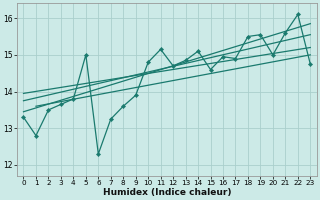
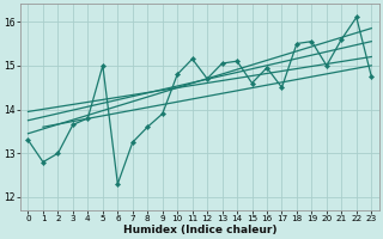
2: 13.50 -> 13.00
13: 14.85 -> 15.05
17: 14.90 -> 14.50
